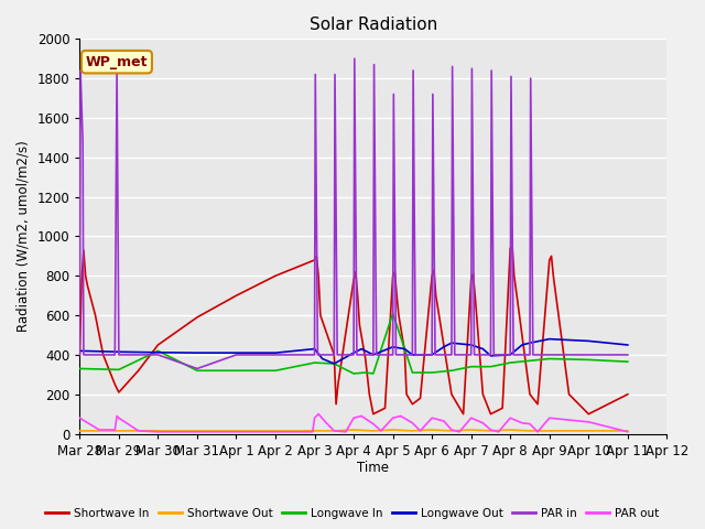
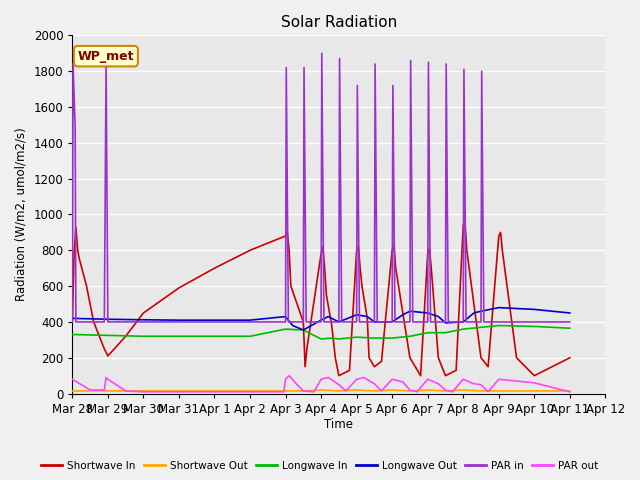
Longwave In/Mar 30: 420 -> 320
PAR in/Mar 31: 330 -> 400
Longwave In/Apr 5: 610 -> 320
